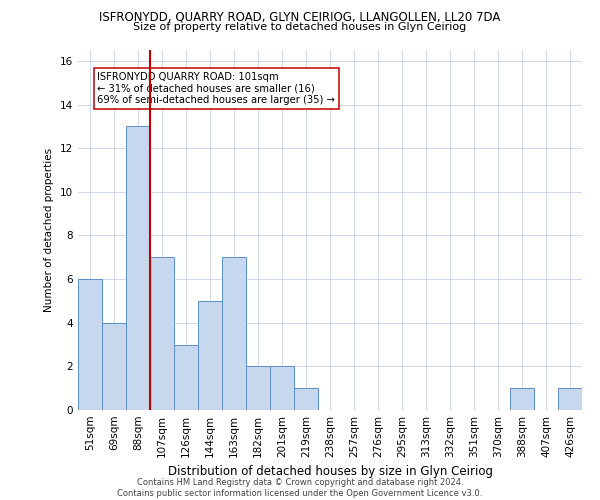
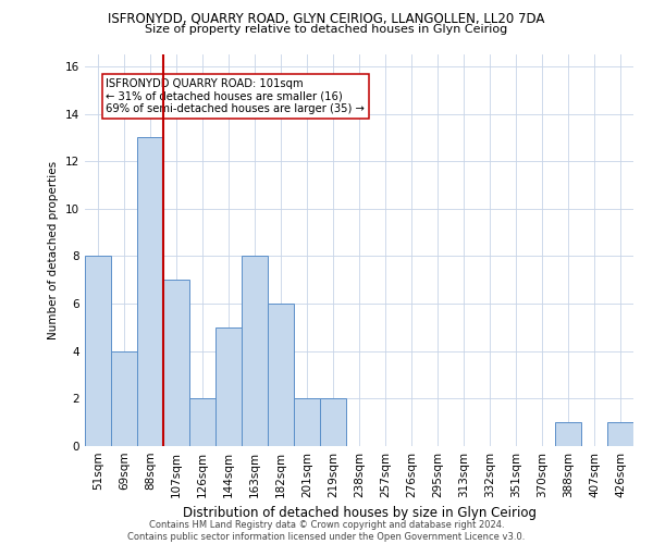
51sqm: 6 -> 8
126sqm: 3 -> 2
163sqm: 7 -> 8
182sqm: 2 -> 6
219sqm: 1 -> 2
